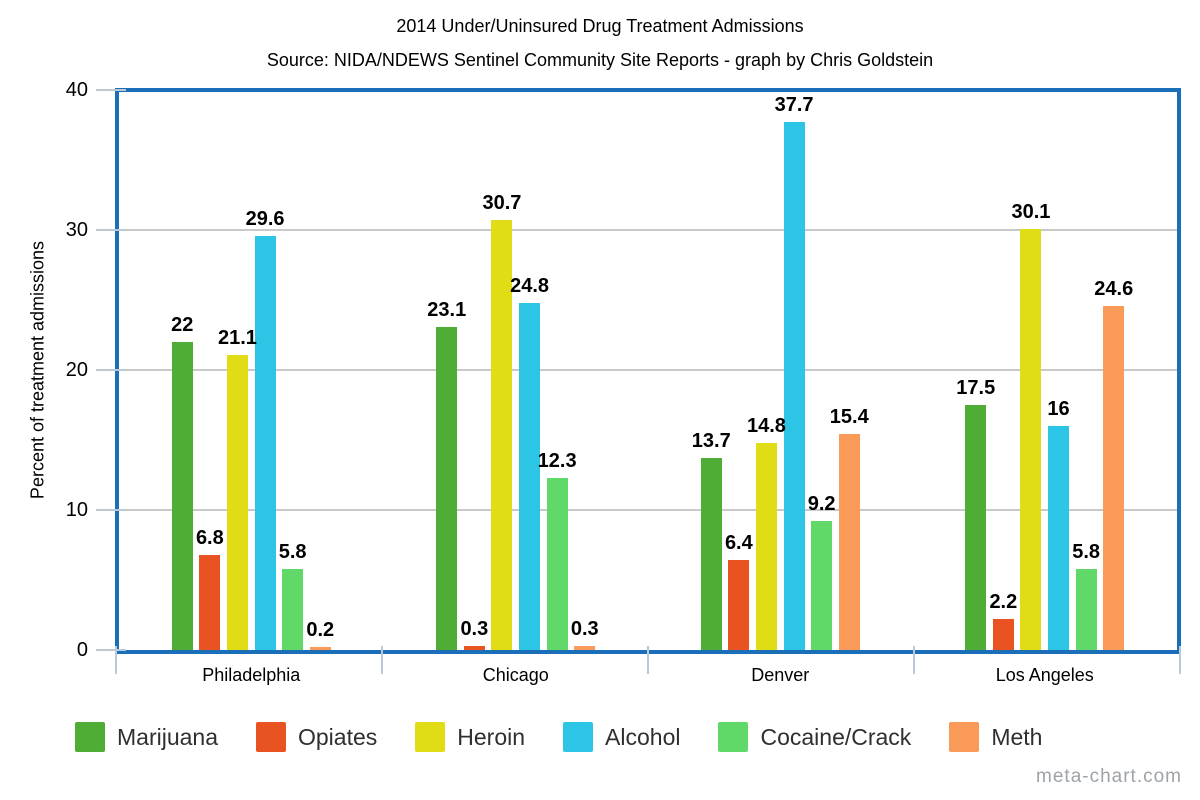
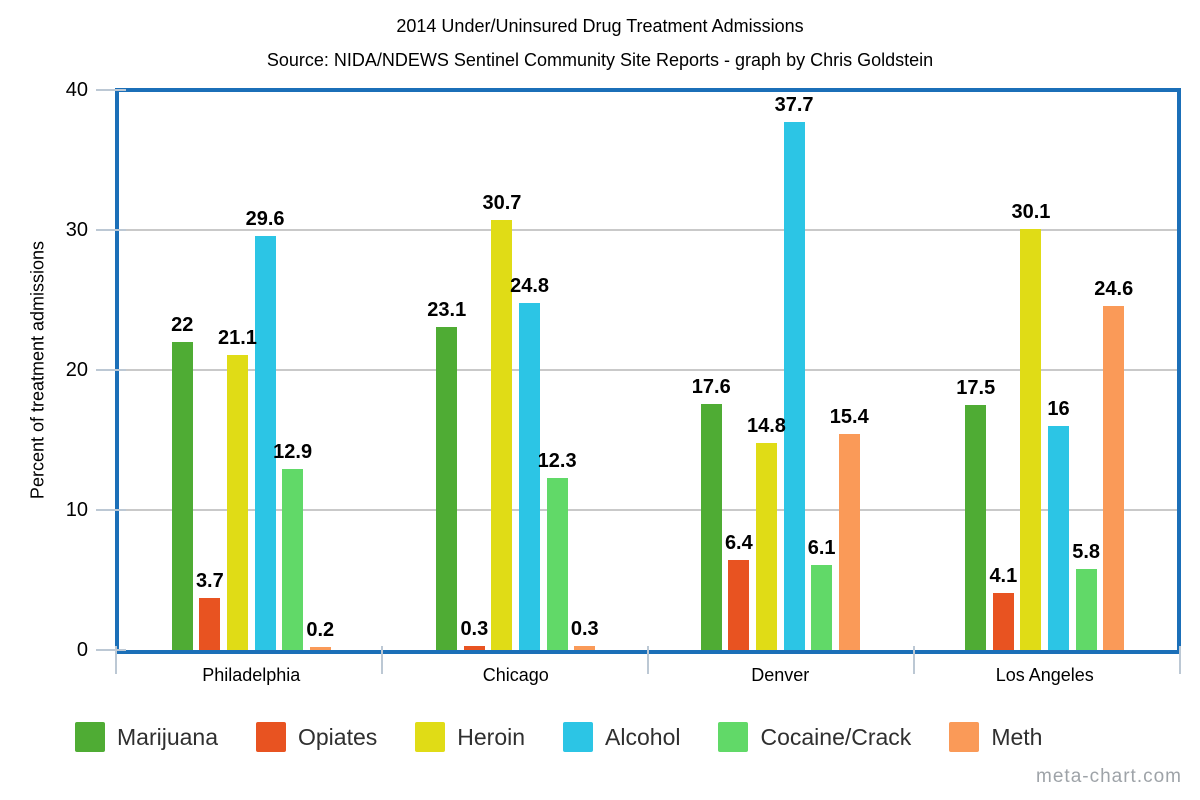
Opiates/Philadelphia: 6.8 -> 3.7
Cocaine/Crack/Philadelphia: 5.8 -> 12.9
Marijuana/Denver: 13.7 -> 17.6
Cocaine/Crack/Denver: 9.2 -> 6.1
Opiates/Los Angeles: 2.2 -> 4.1
